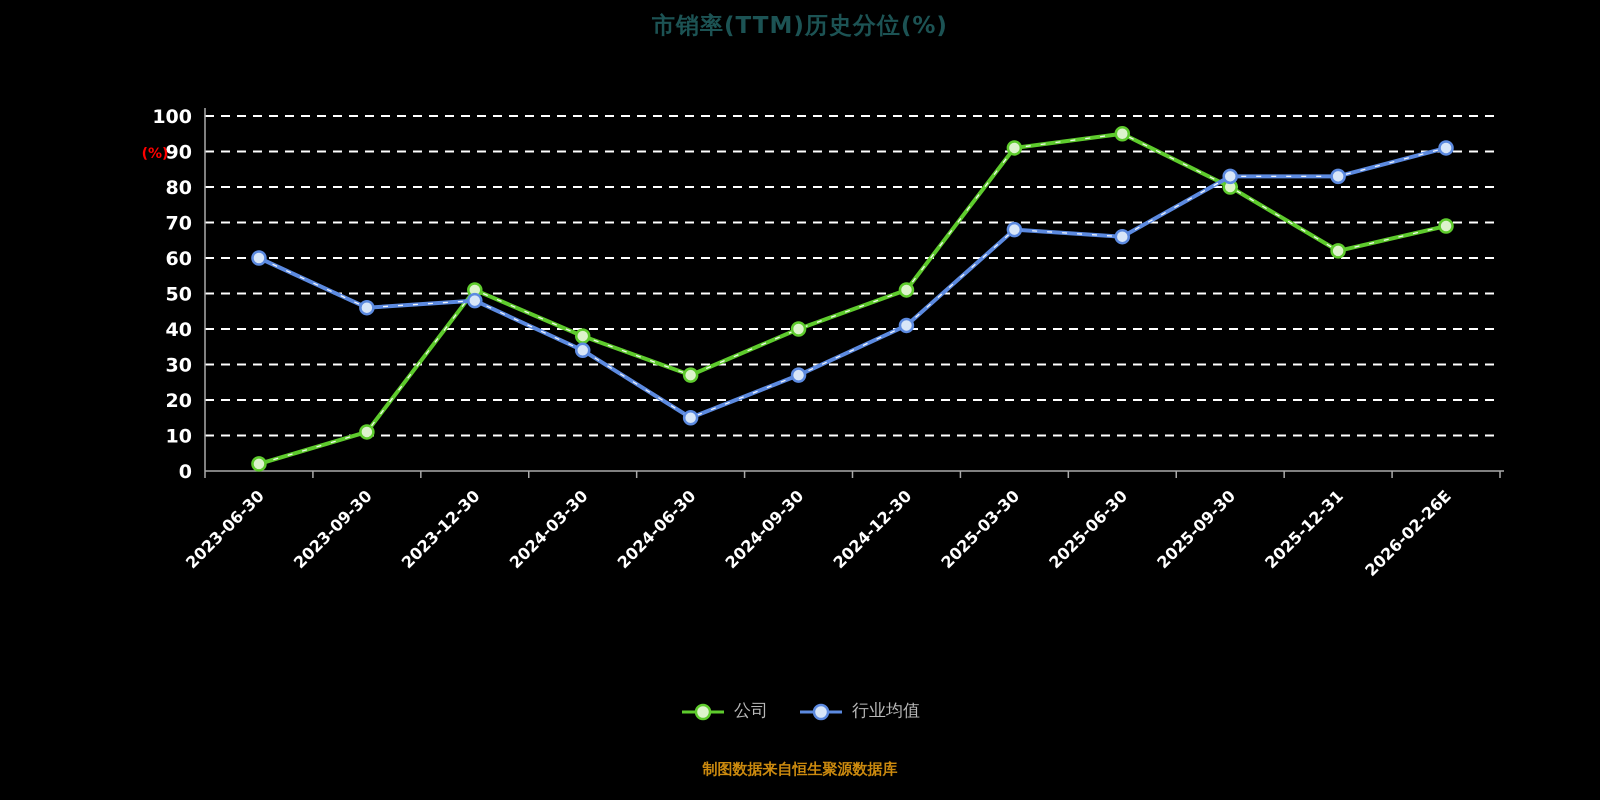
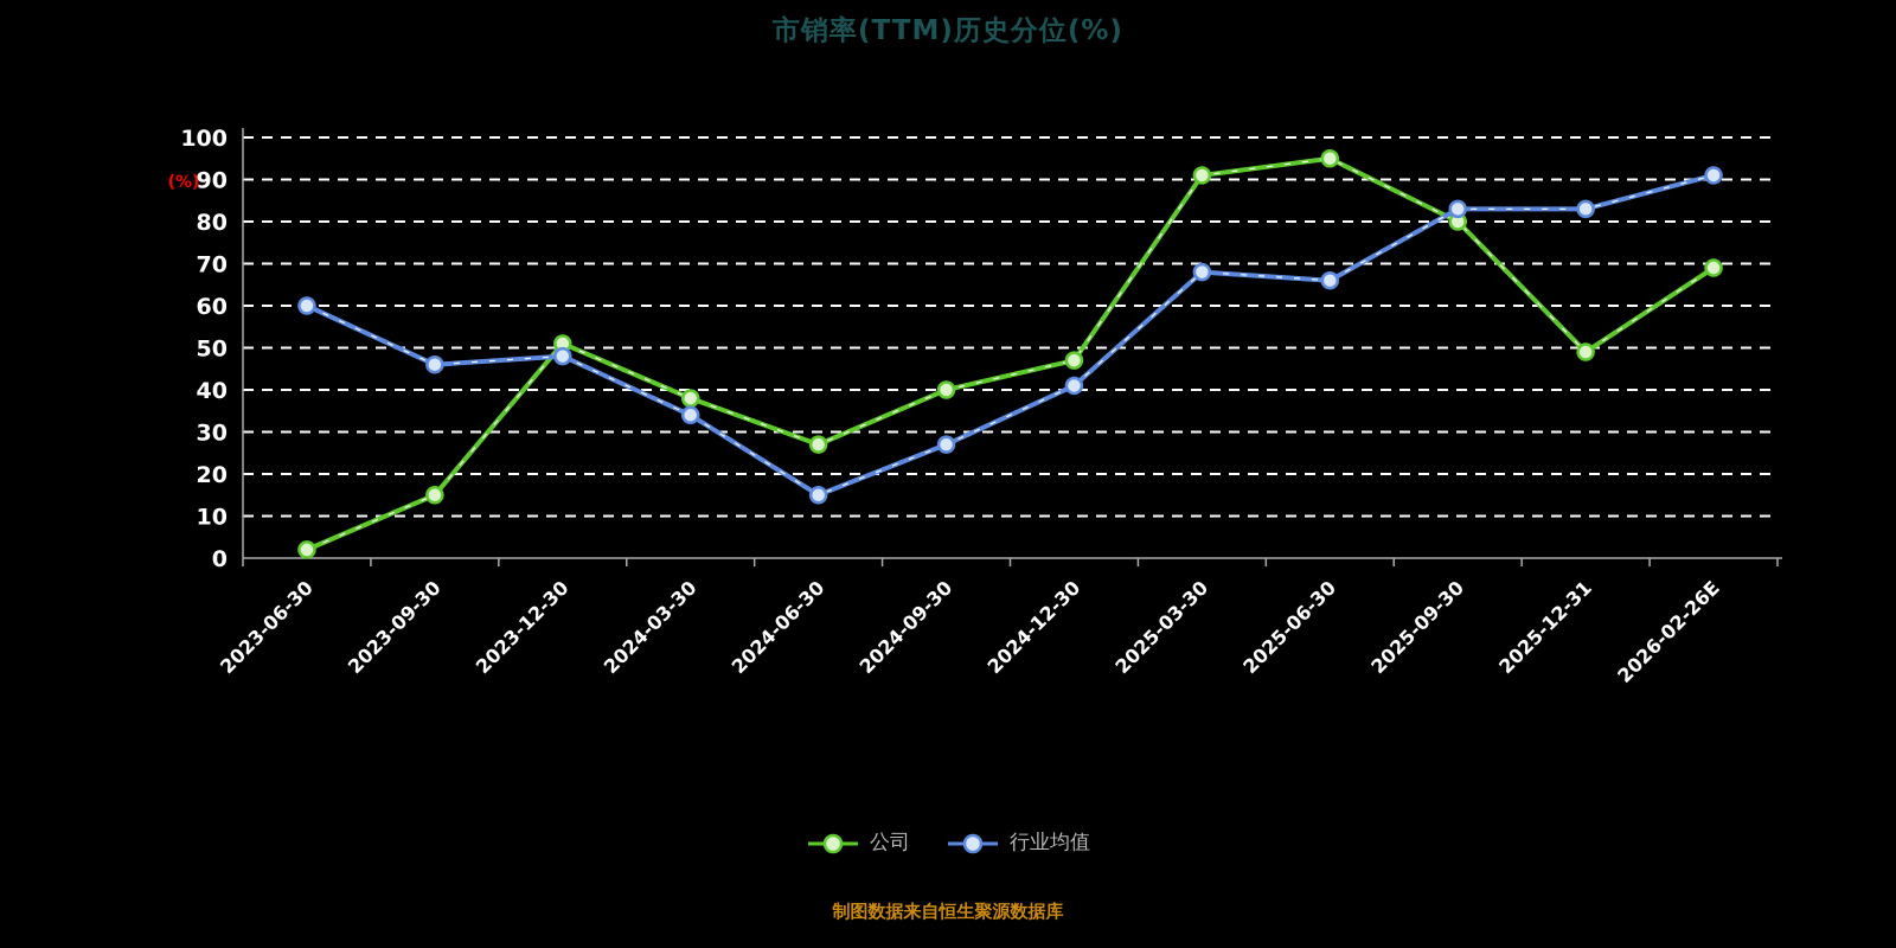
公司/2023-09-30: 11 -> 15
公司/2024-12-30: 51 -> 47
公司/2025-12-31: 62 -> 49
